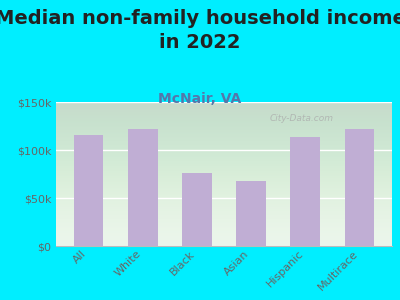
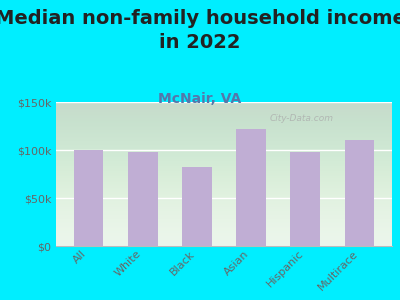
All: $116k -> $100k
White: $122k -> $98k
Black: $76k -> $82k
Asian: $68k -> $122k
Hispanic: $114k -> $98k
Multirace: $122k -> $110k
